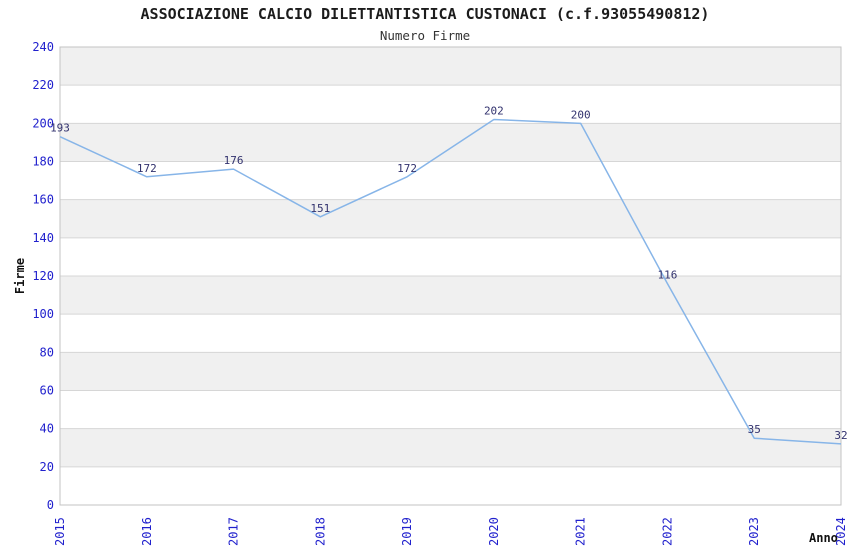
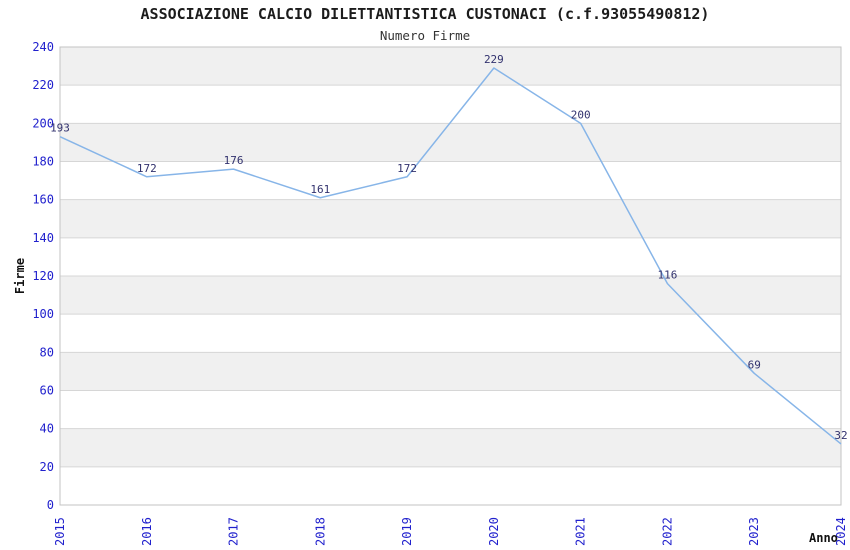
2018: 151 -> 161
2020: 202 -> 229
2023: 35 -> 69
